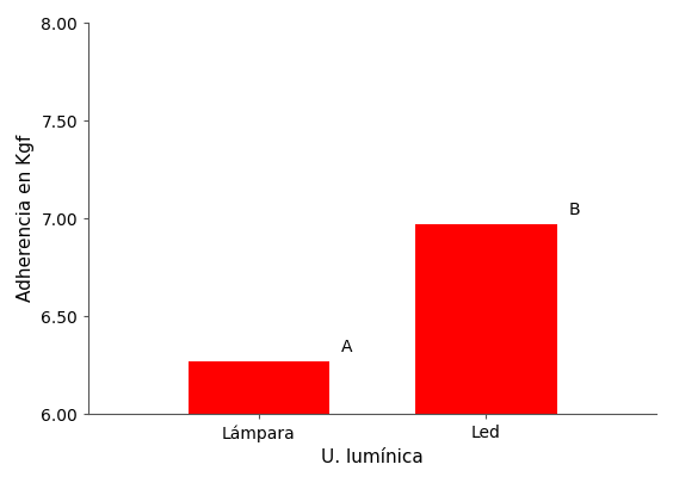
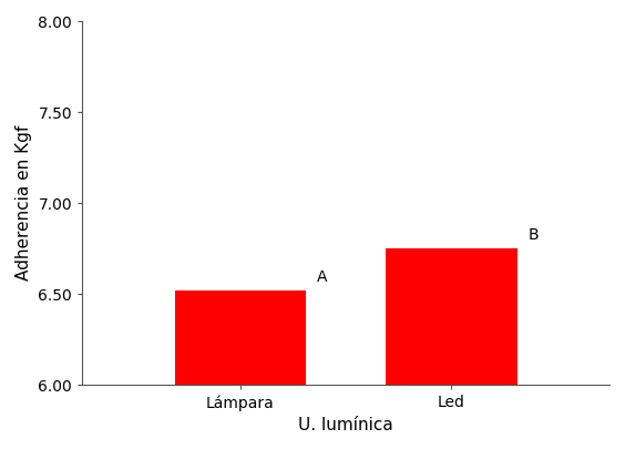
Lámpara: 6.27 -> 6.52
Led: 6.97 -> 6.75
